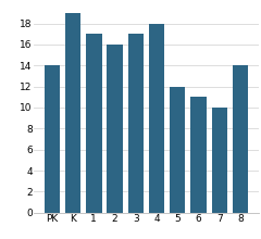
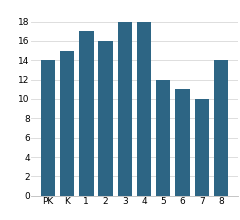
K: 19 -> 15
3: 17 -> 18
